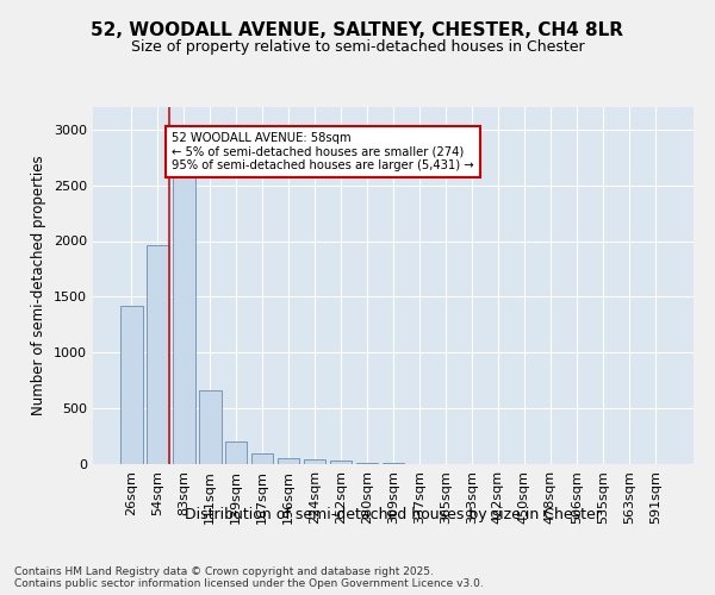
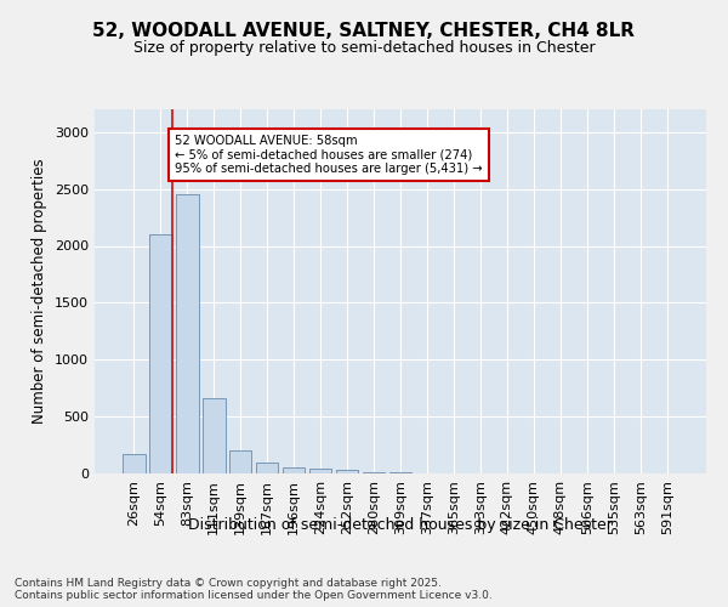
26sqm: 1420 -> 180
54sqm: 1960 -> 2100
83sqm: 2580 -> 2450
